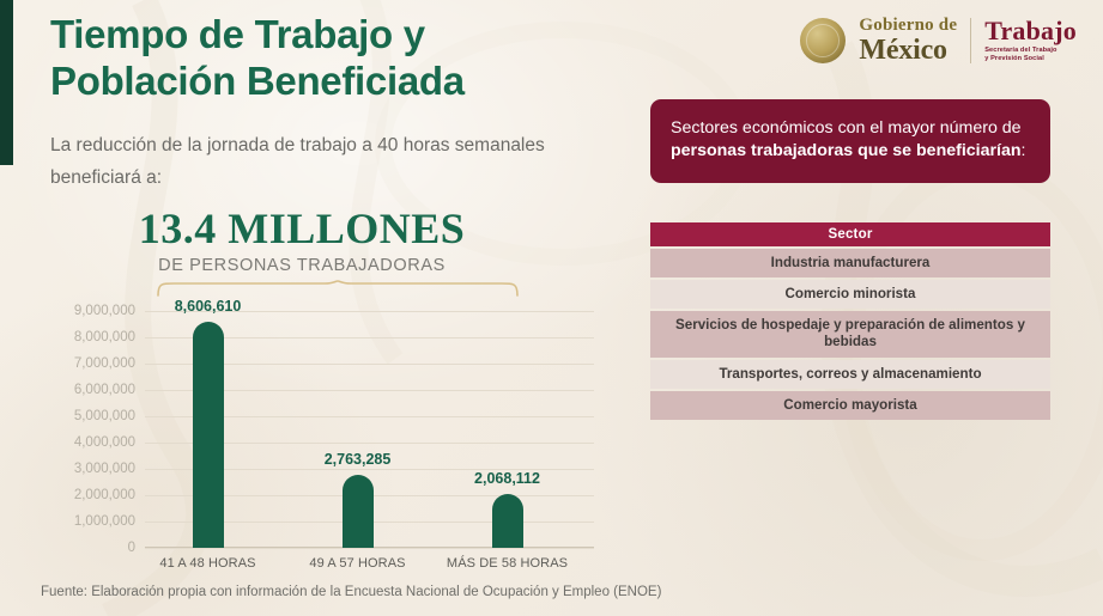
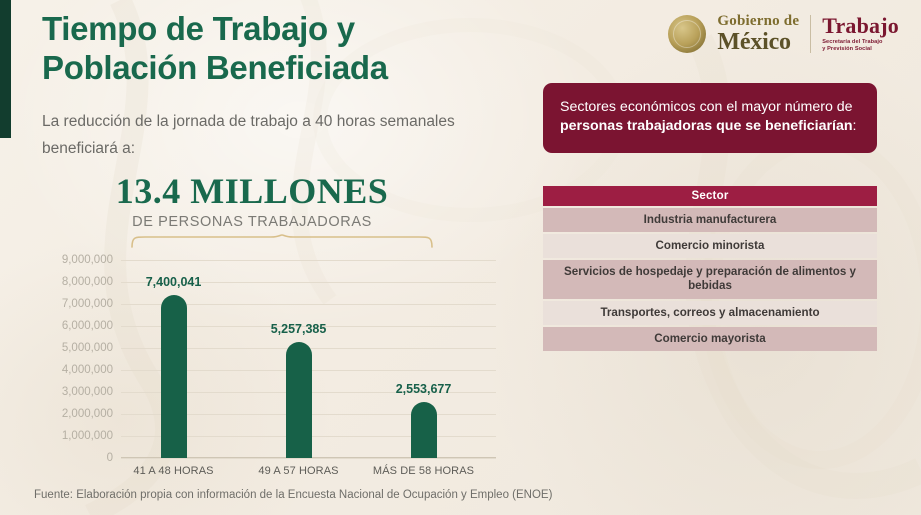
41 A 48 HORAS: 8,606,610 -> 7,400,041
49 A 57 HORAS: 2,763,285 -> 5,257,385
MÁS DE 58 HORAS: 2,068,112 -> 2,553,677
